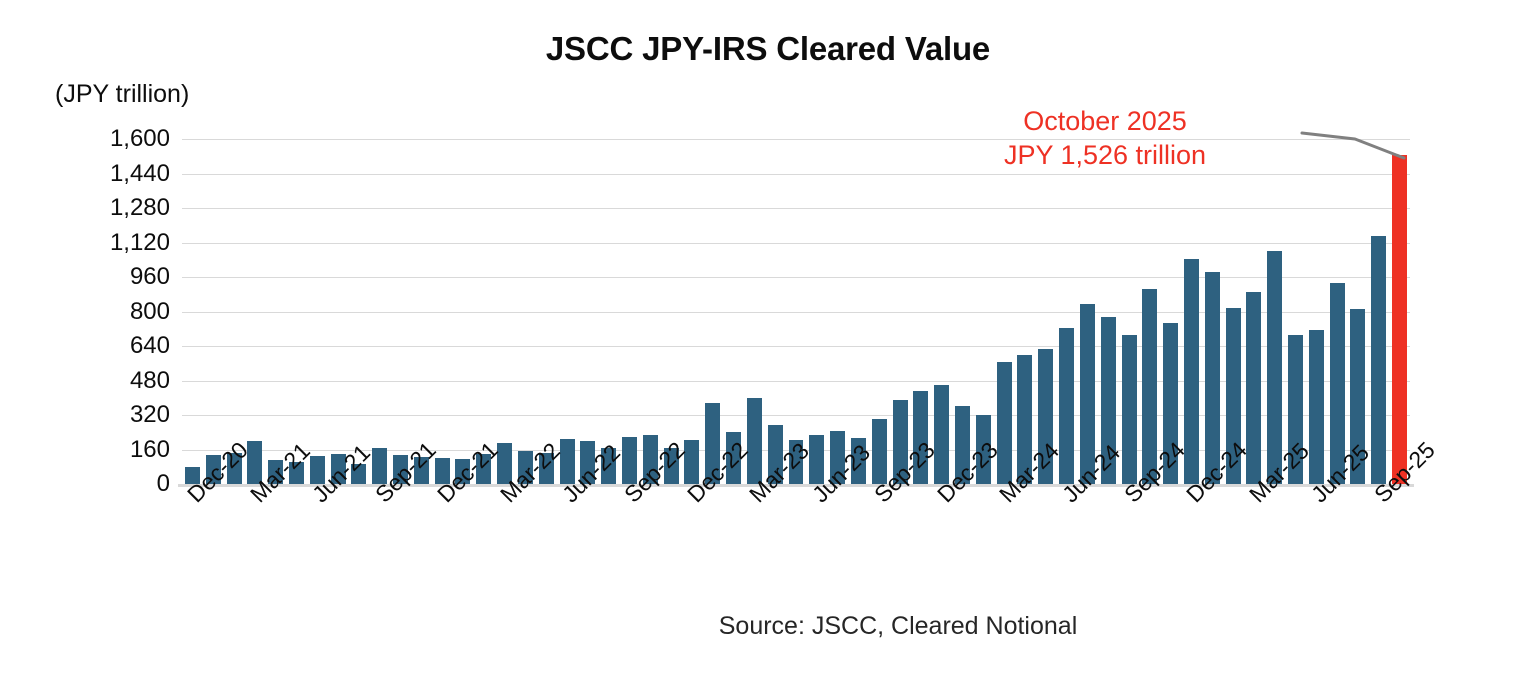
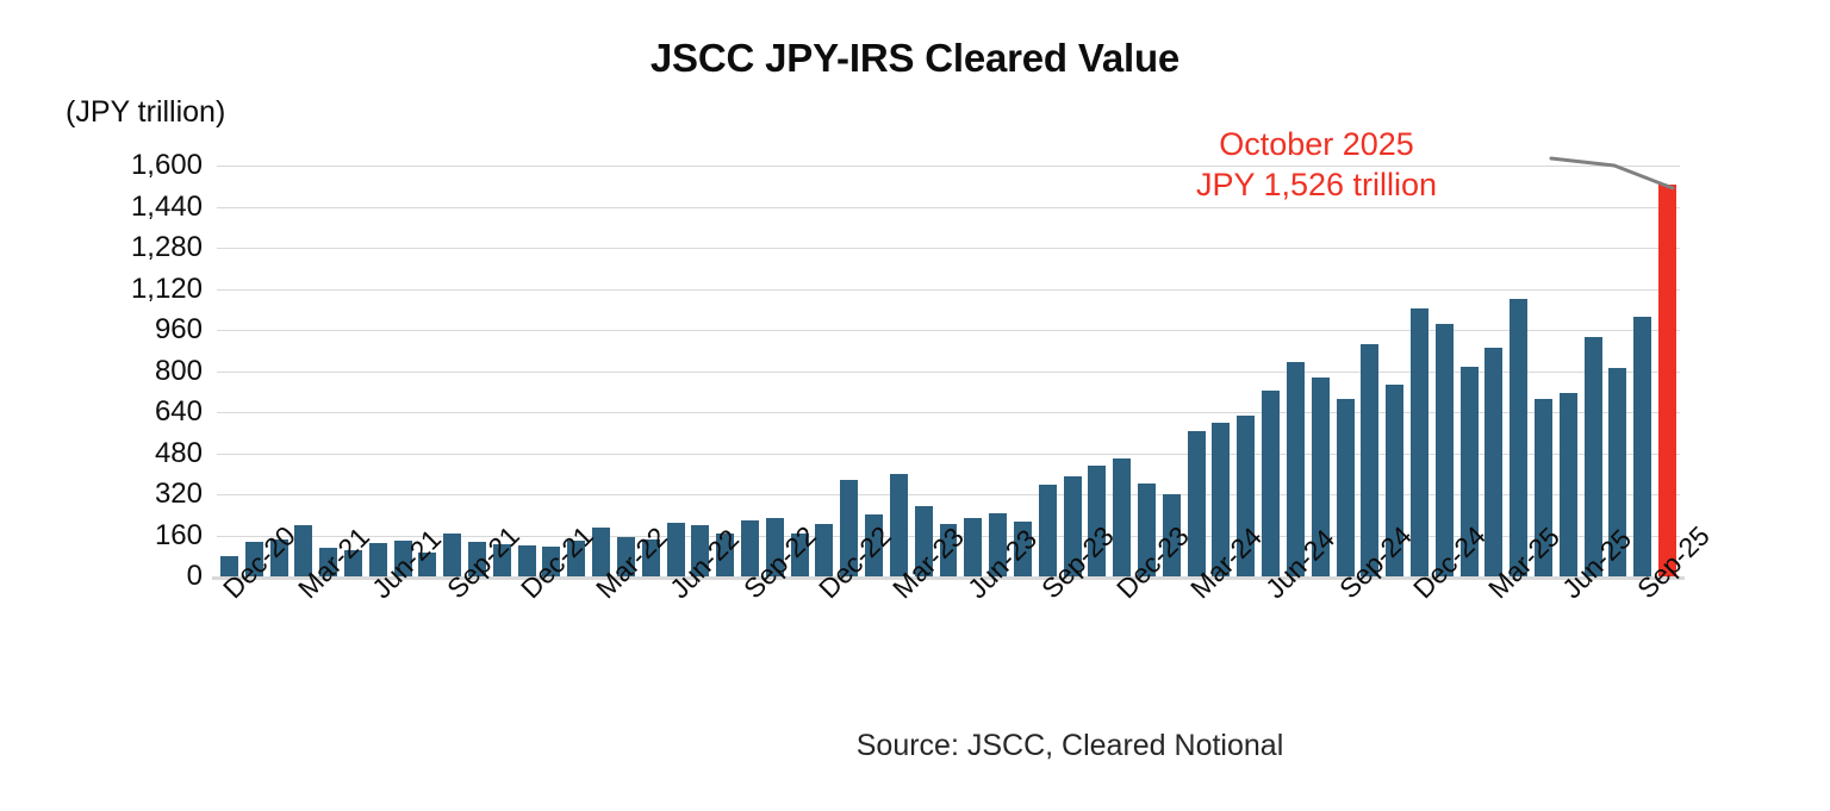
Sep-23: 300 -> 360
Sep-25: 1150 -> 1010
